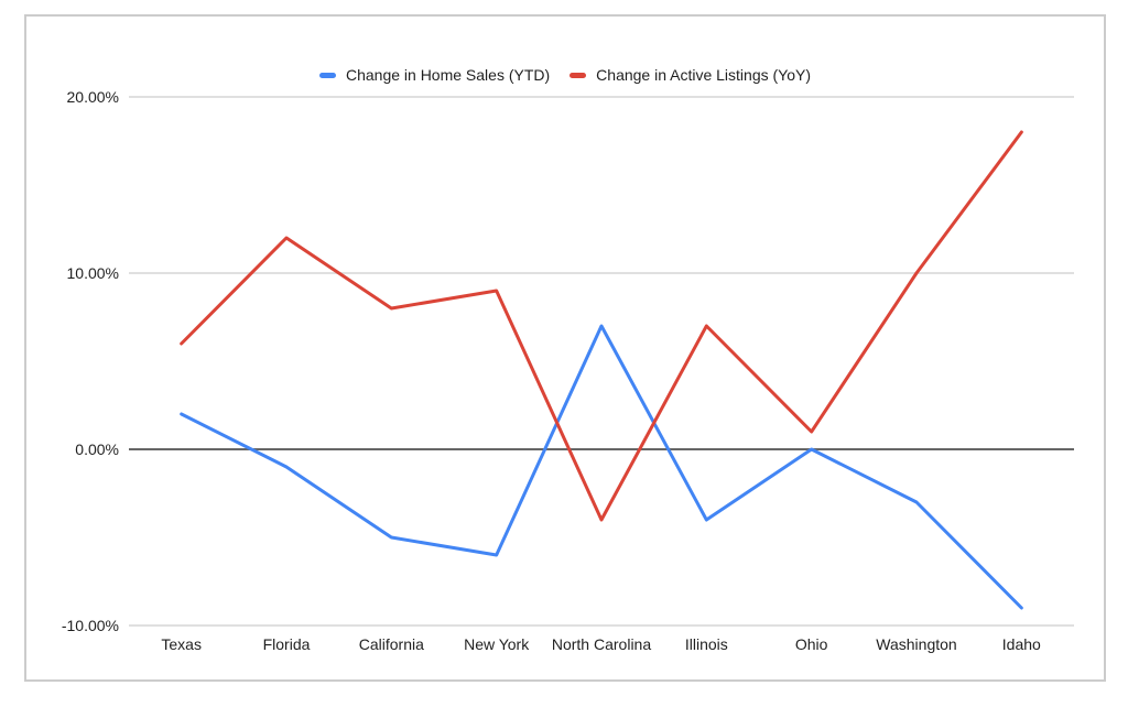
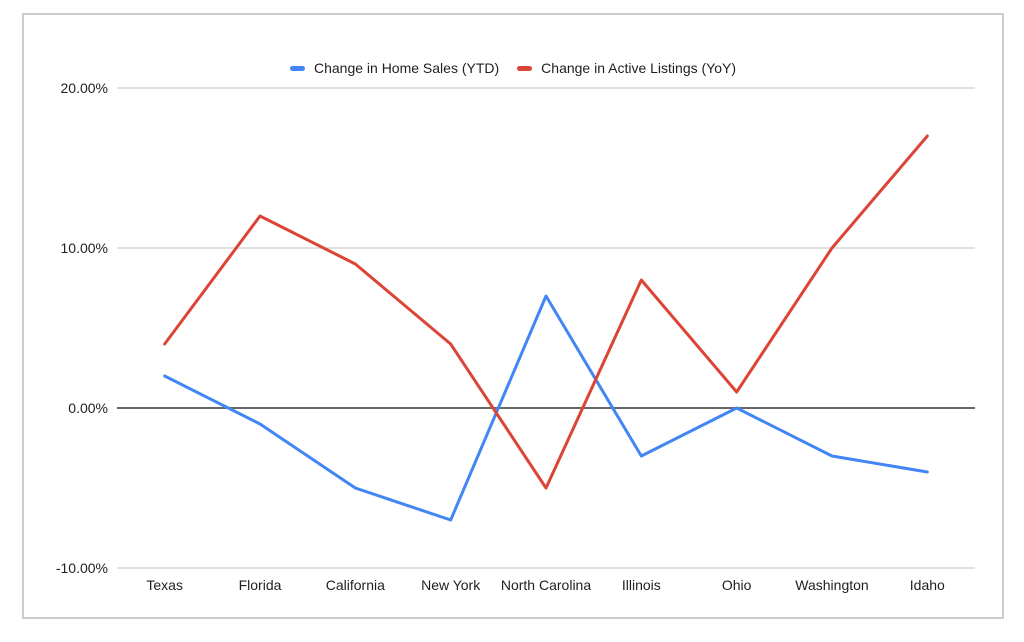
Change in Active Listings (YoY)/Texas: 6% -> 4%
Change in Active Listings (YoY)/California: 8% -> 9%
Change in Home Sales (YTD)/New York: -6% -> -7%
Change in Active Listings (YoY)/New York: 9% -> 4%
Change in Active Listings (YoY)/North Carolina: -4% -> -5%
Change in Home Sales (YTD)/Illinois: -4% -> -3%
Change in Active Listings (YoY)/Illinois: 7% -> 8%
Change in Home Sales (YTD)/Idaho: -9% -> -4%
Change in Active Listings (YoY)/Idaho: 18% -> 17%
